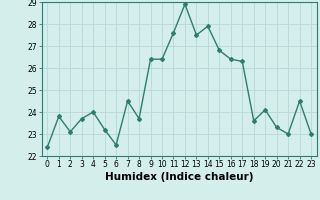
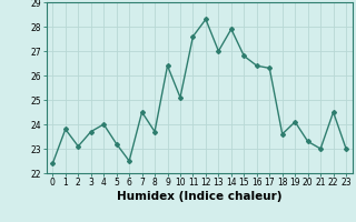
10: 26.4 -> 25.1
12: 28.9 -> 28.3
13: 27.5 -> 27.0
